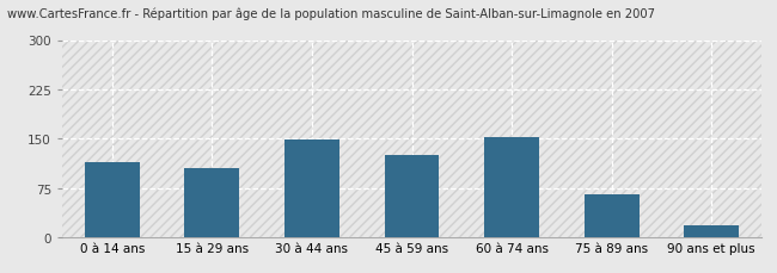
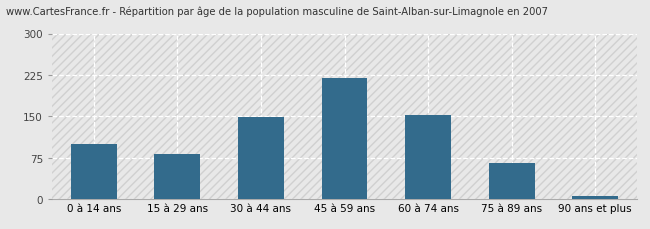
0 à 14 ans: 114 -> 100
15 à 29 ans: 106 -> 82
45 à 59 ans: 126 -> 220
90 ans et plus: 18 -> 5
